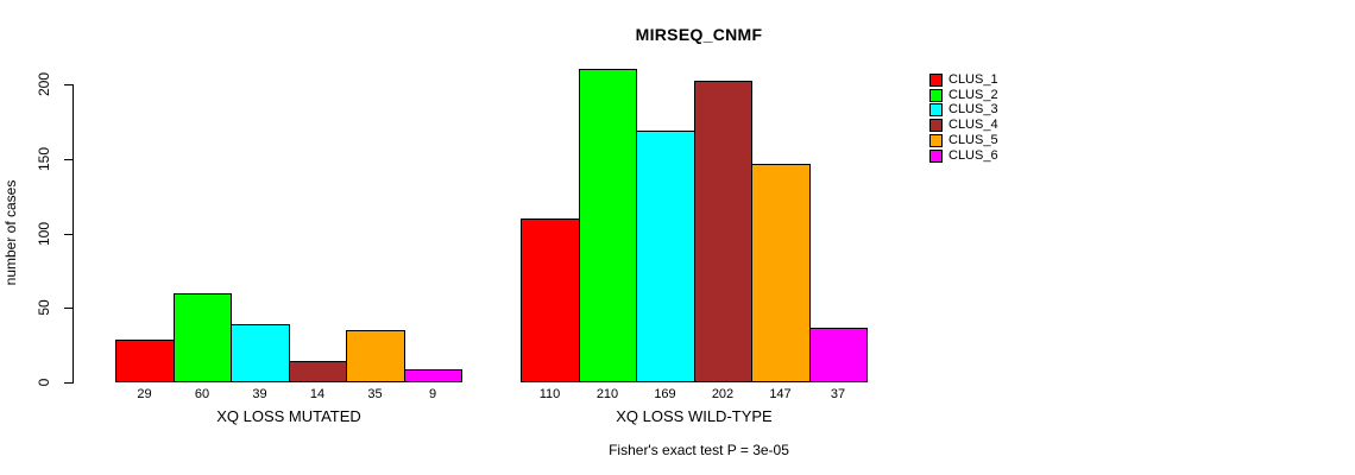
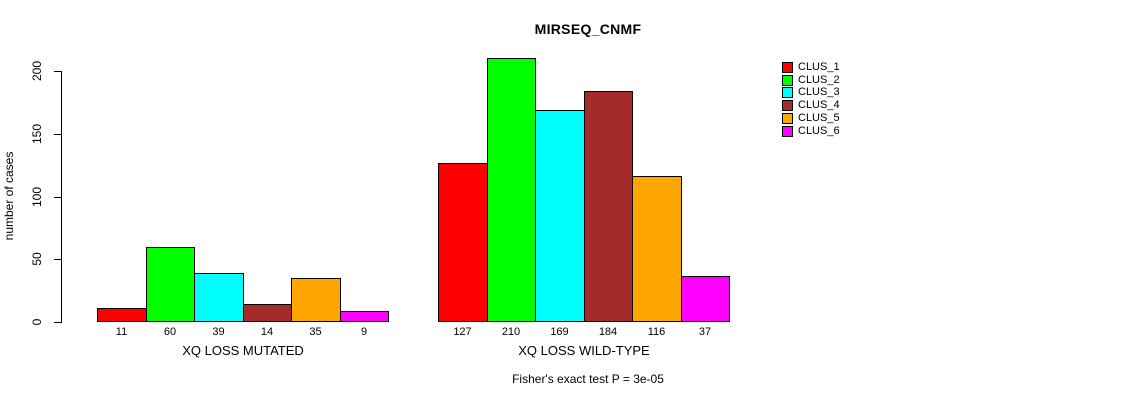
CLUS_1/XQ LOSS MUTATED: 29 -> 11
CLUS_1/XQ LOSS WILD-TYPE: 110 -> 127
CLUS_4/XQ LOSS WILD-TYPE: 202 -> 184
CLUS_5/XQ LOSS WILD-TYPE: 147 -> 116
